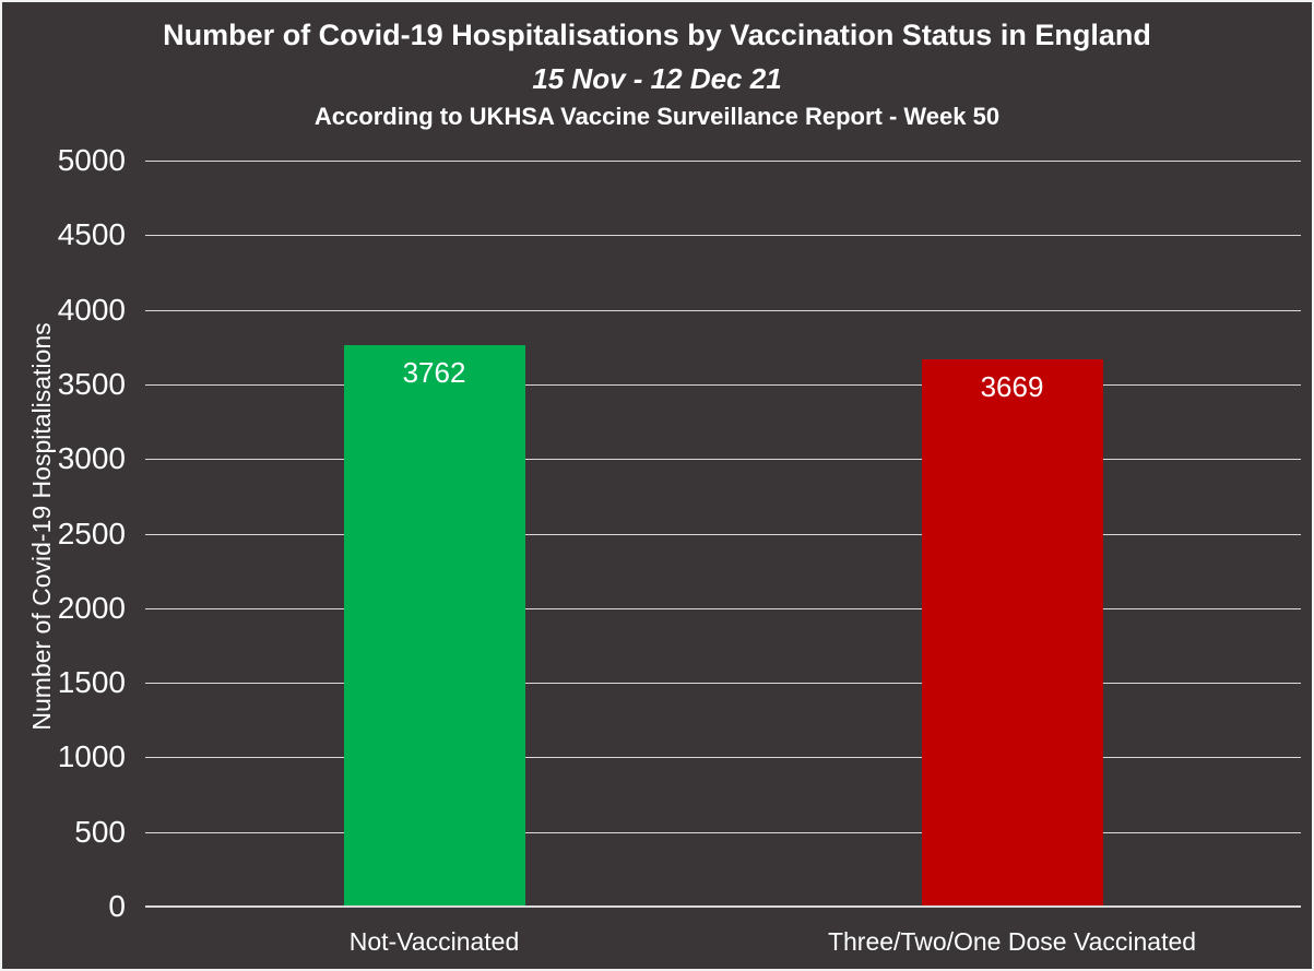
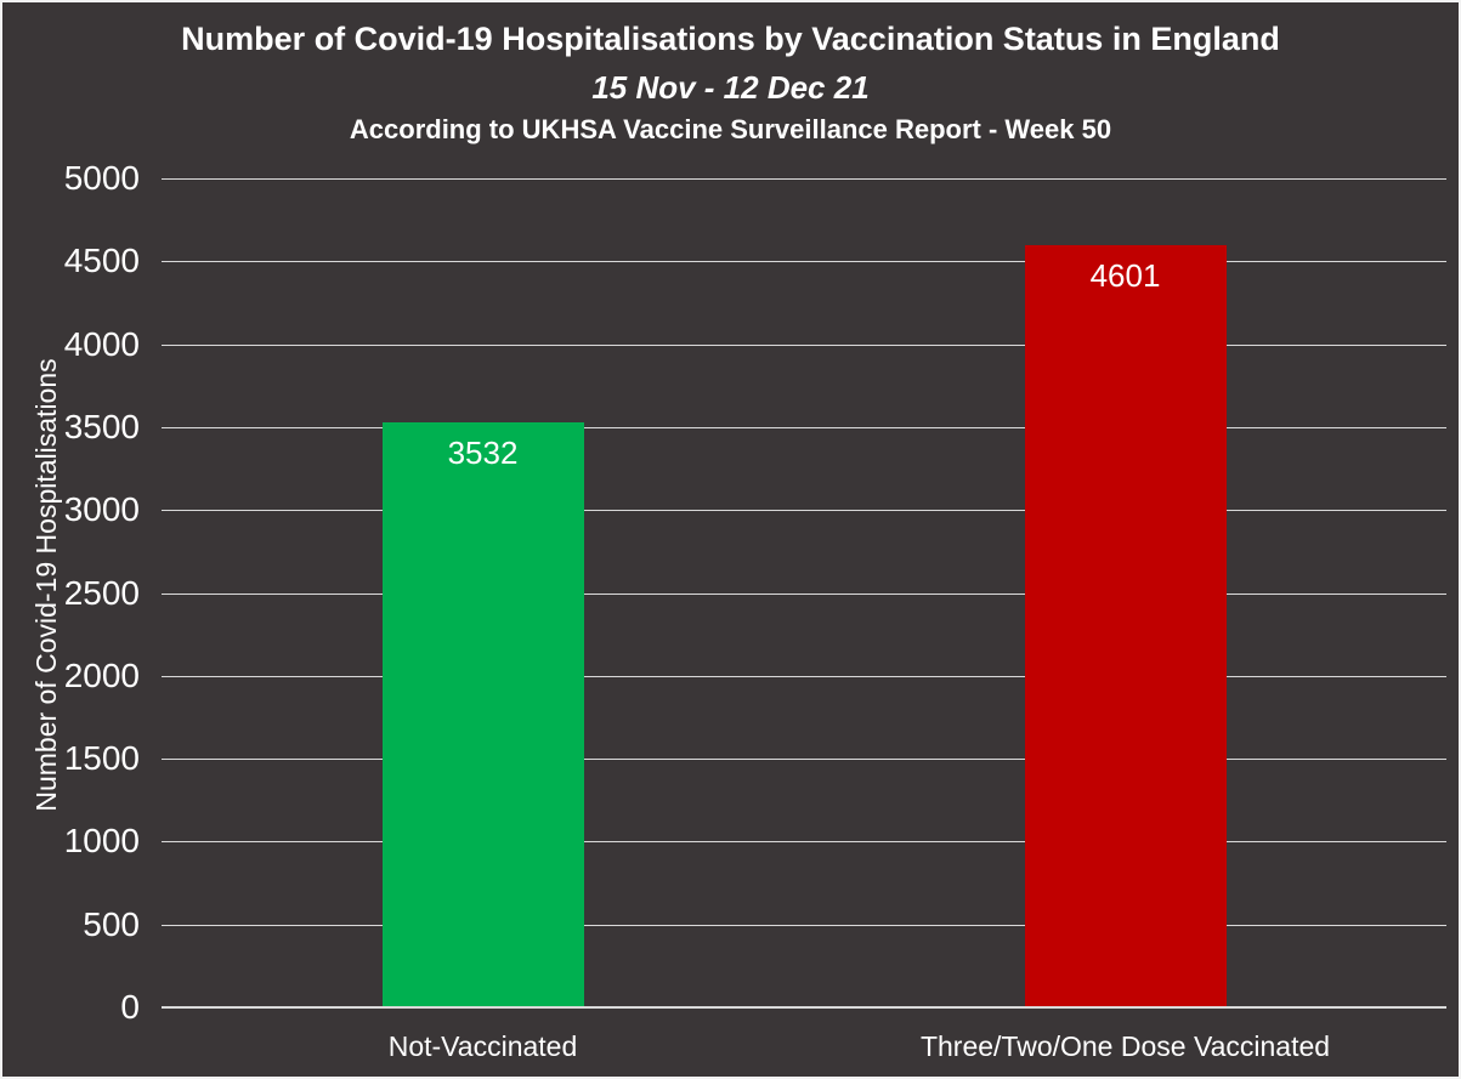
Not-Vaccinated: 3762 -> 3532
Three/Two/One Dose Vaccinated: 3669 -> 4601
